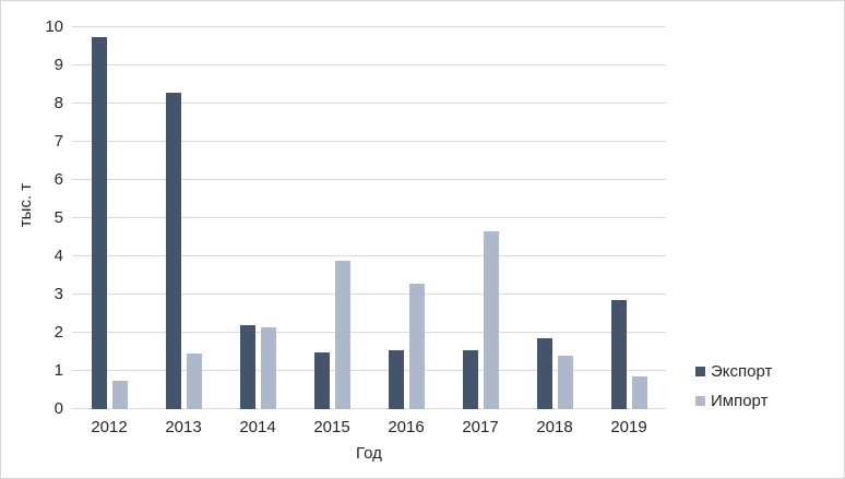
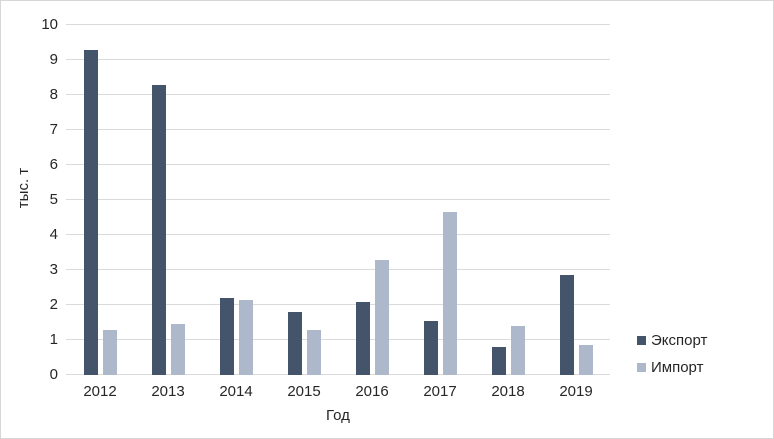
Экспорт/2012: 9.8 -> 9.3
Импорт/2012: 0.7 -> 1.3
Экспорт/2015: 1.5 -> 1.8
Импорт/2015: 3.9 -> 1.3
Экспорт/2016: 1.6 -> 2.1
Экспорт/2018: 1.9 -> 0.8
